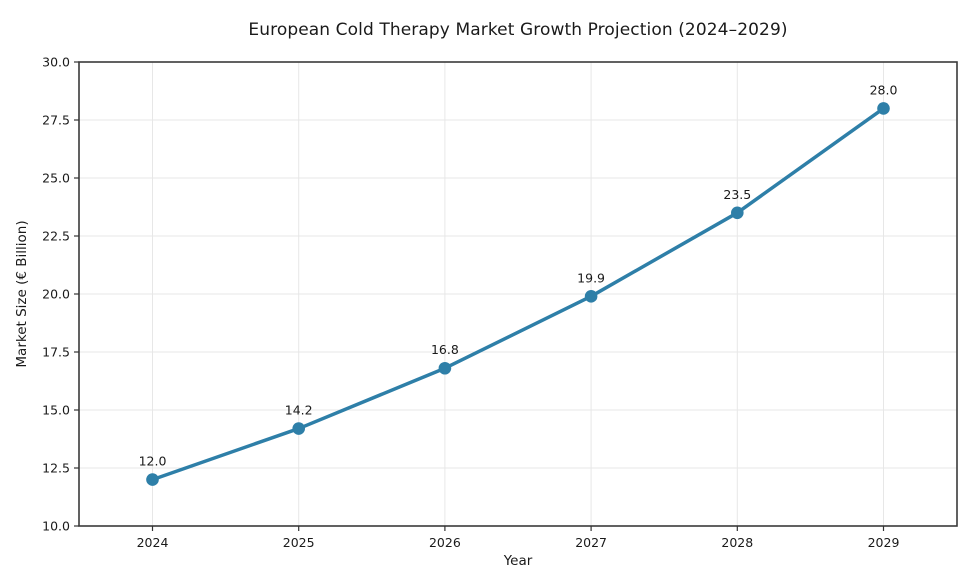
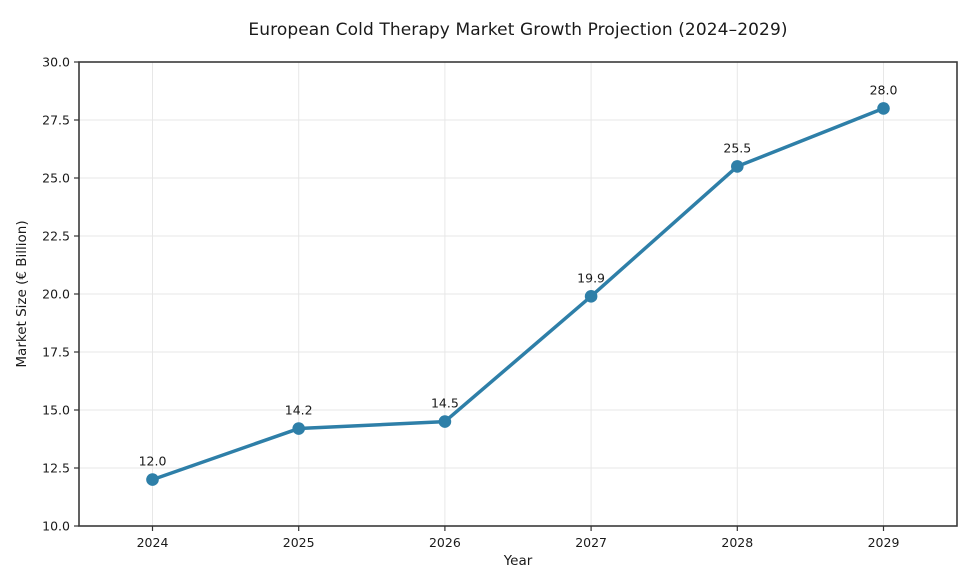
2026: 16.8 -> 14.5
2028: 23.5 -> 25.5
